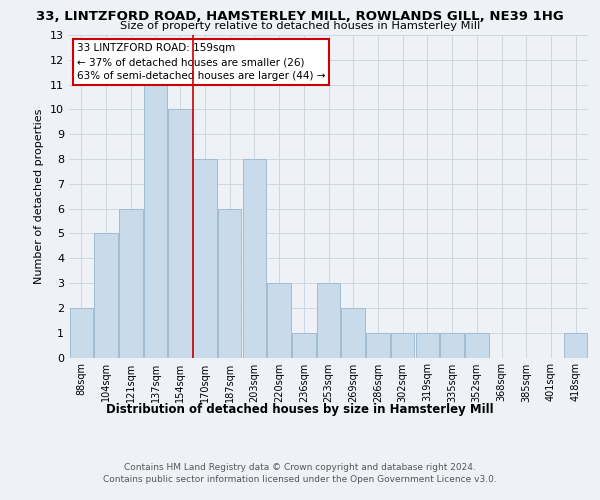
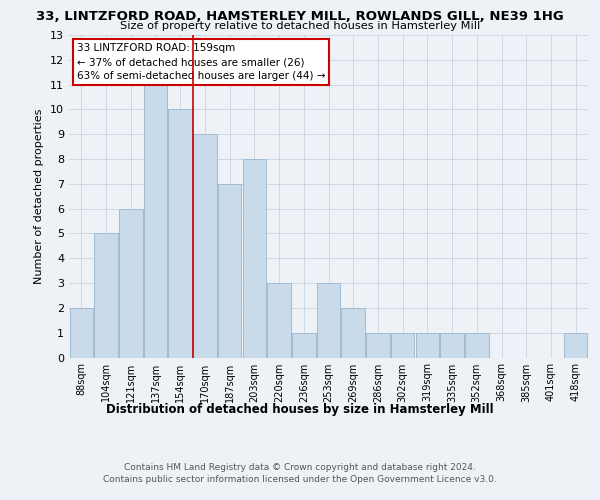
170sqm: 8 -> 9
187sqm: 6 -> 7
